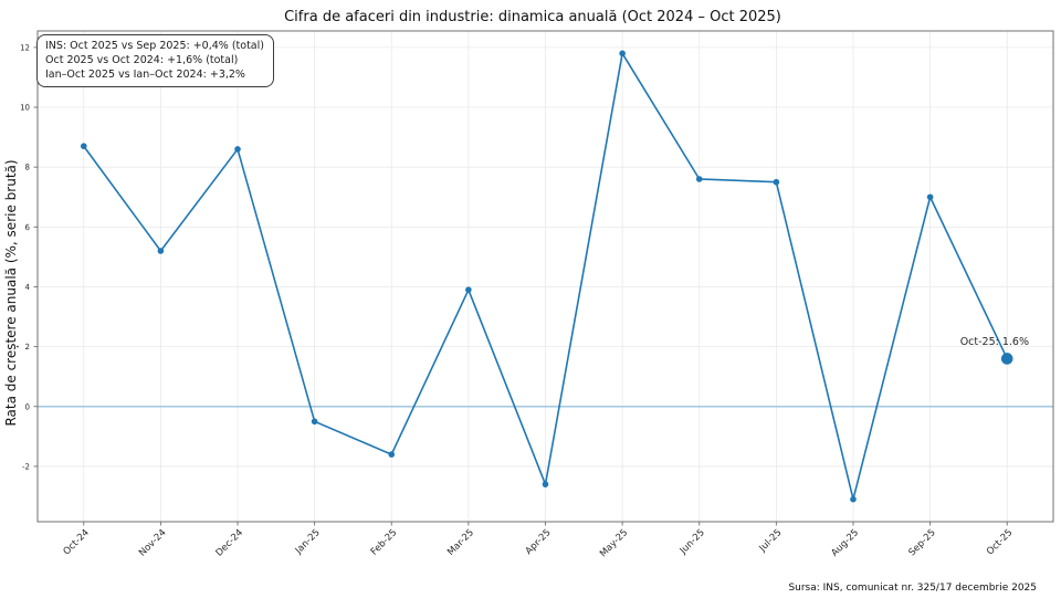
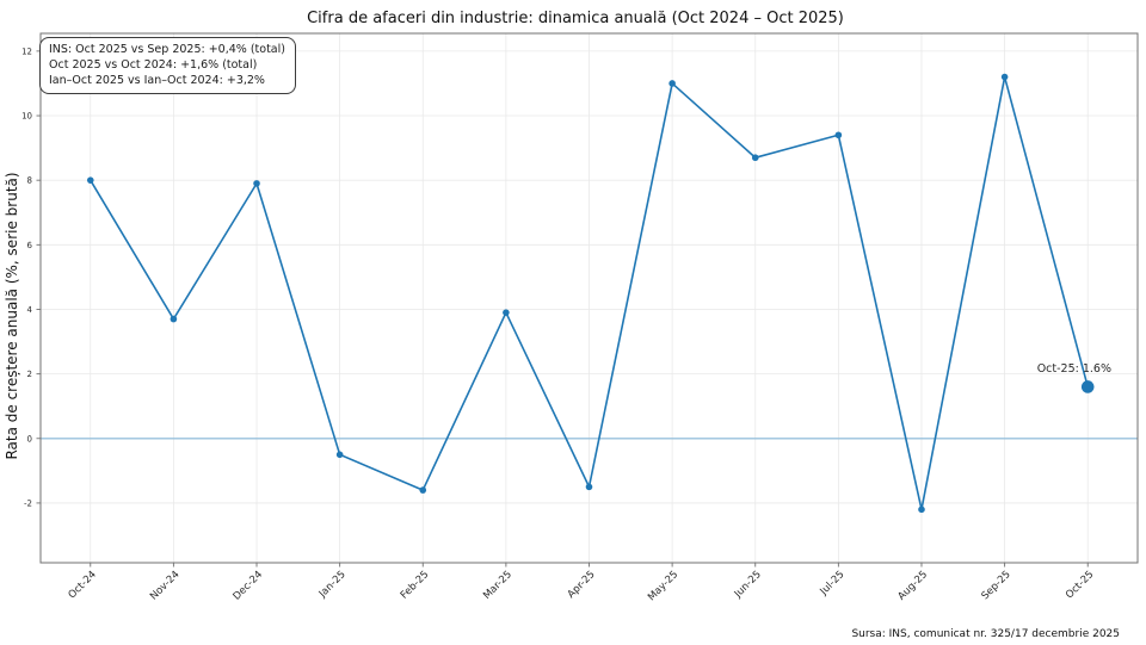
Oct-24: 8.7 -> 8.0
Nov-24: 5.2 -> 3.7
Dec-24: 8.6 -> 7.9
Apr-25: -2.6 -> -1.5
May-25: 11.8 -> 11.0
Jun-25: 7.6 -> 8.7
Jul-25: 7.5 -> 9.4
Aug-25: -3.1 -> -2.2
Sep-25: 7.0 -> 11.2
